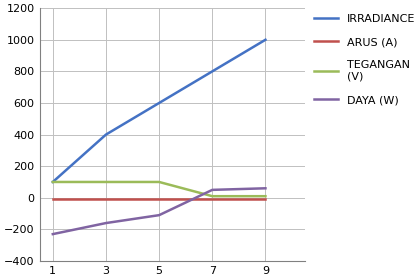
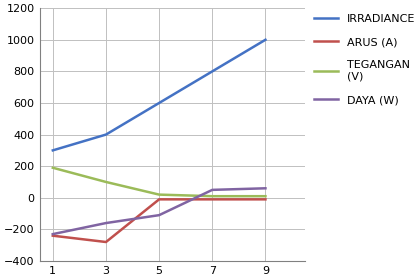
IRRADIANCE/1: 100 -> 300
ARUS (A)/1: -10 -> -240
TEGANGAN (V)/1: 100 -> 190
ARUS (A)/3: -10 -> -280
TEGANGAN (V)/5: 100 -> 20
